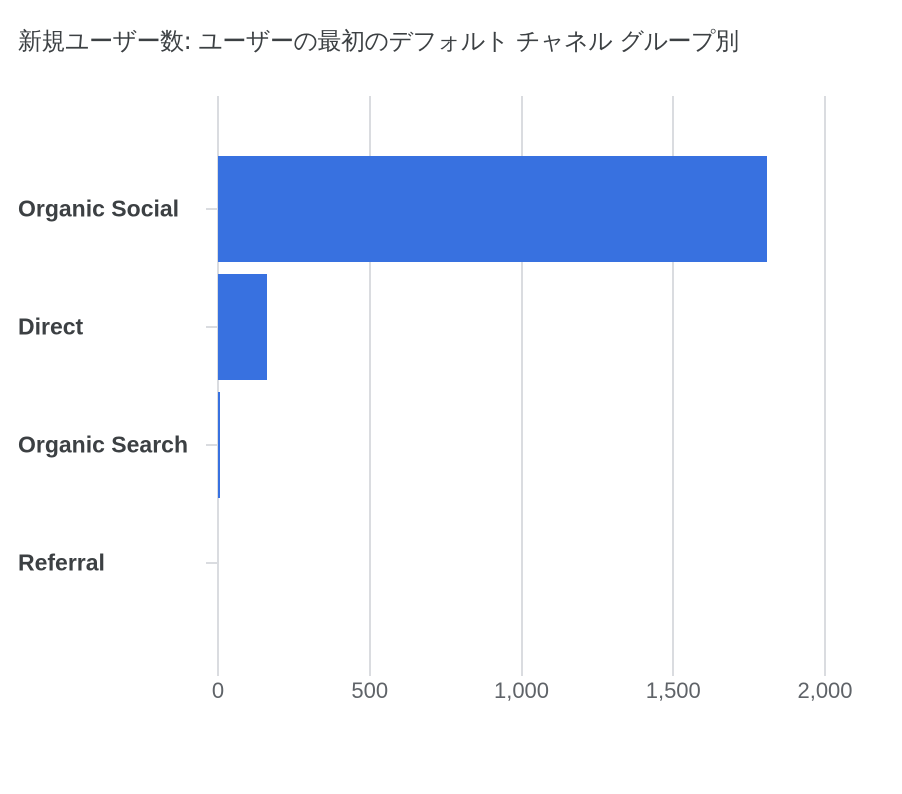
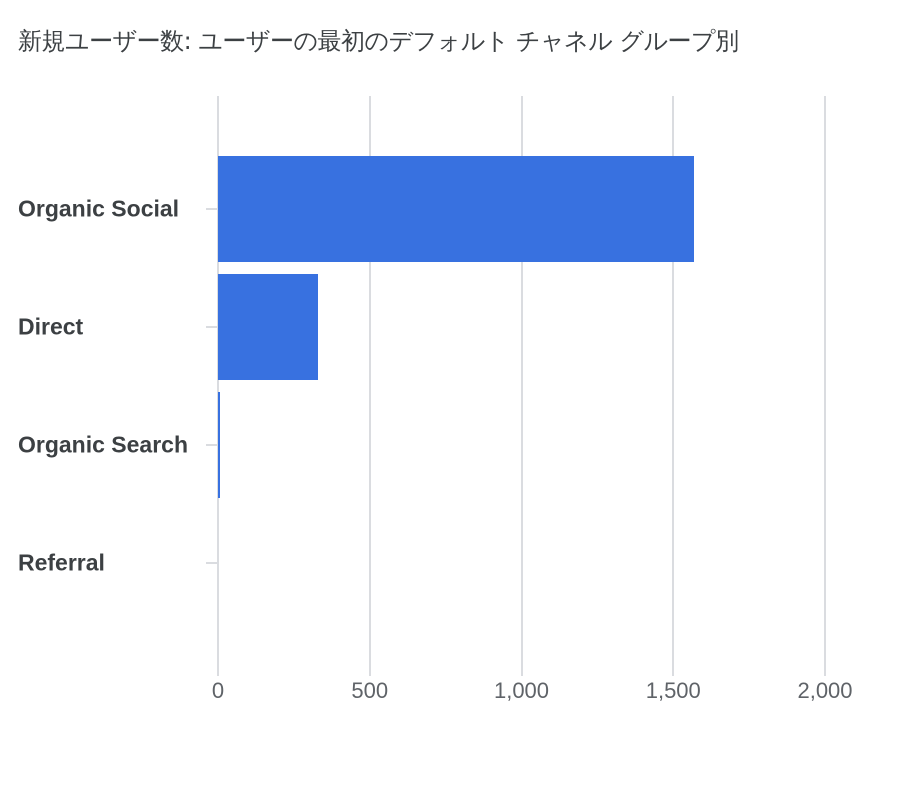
Organic Social: 1810 -> 1570
Direct: 160 -> 330
